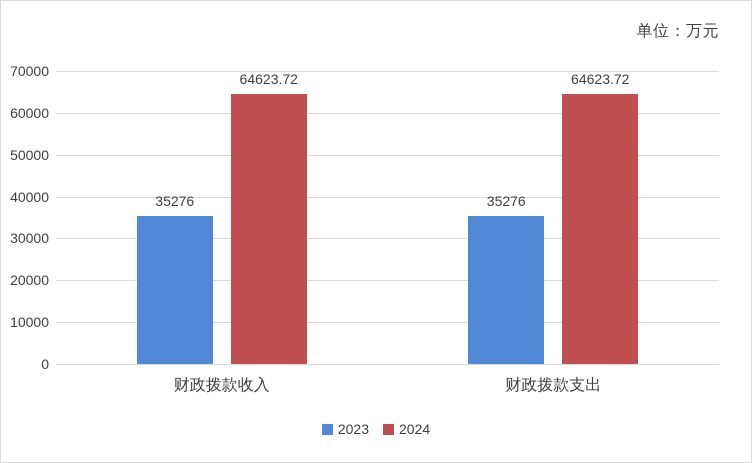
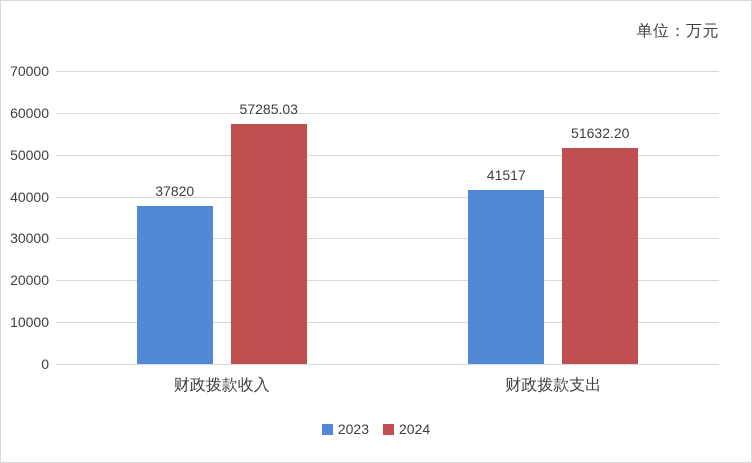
2023/财政拨款收入: 35276 -> 37820
2024/财政拨款收入: 64623.72 -> 57285.03
2023/财政拨款支出: 35276 -> 41517
2024/财政拨款支出: 64623.72 -> 51632.20
